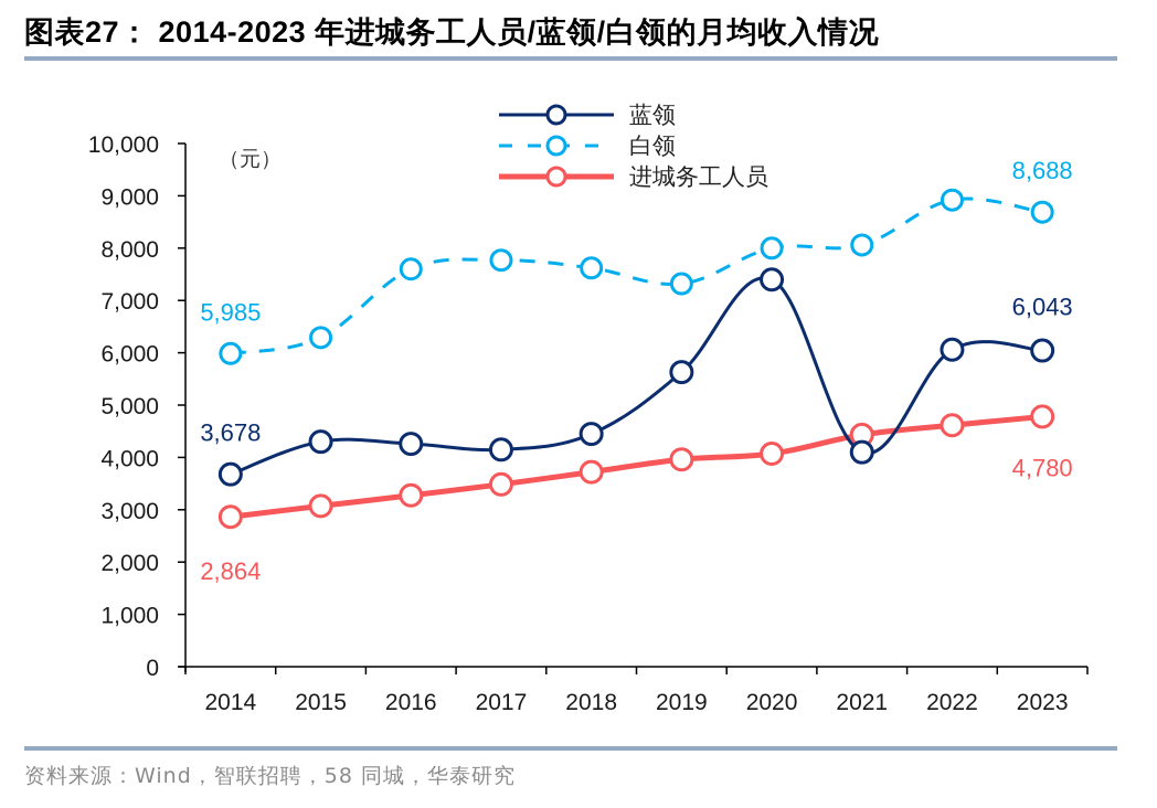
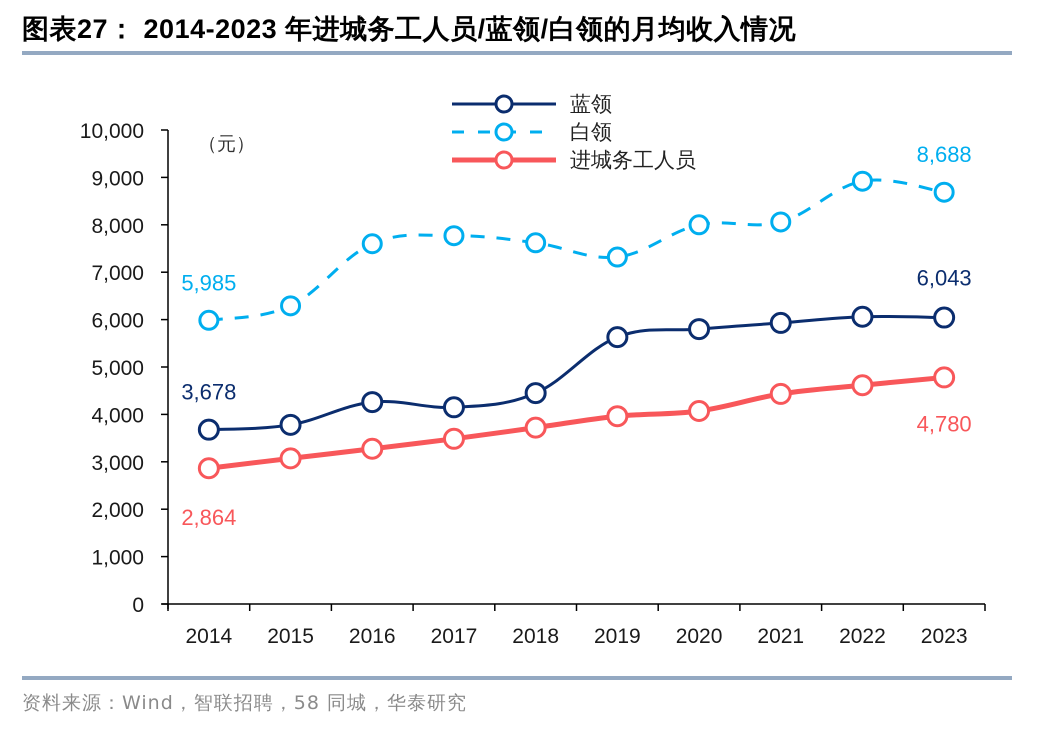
蓝领/2015: 4300 -> 3800
蓝领/2020: 7400 -> 5800
蓝领/2021: 4100 -> 5900
